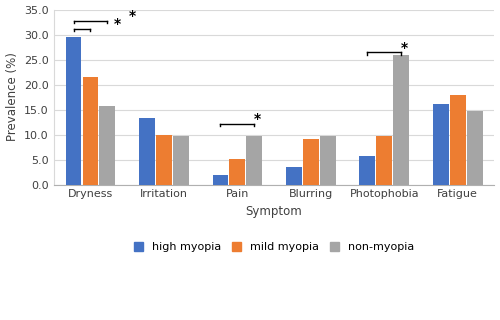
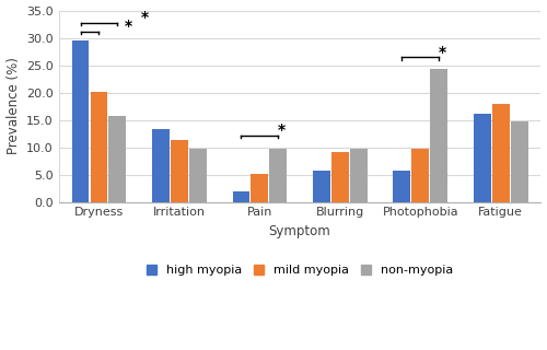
mild myopia/Dryness: 21.5 -> 20.1
mild myopia/Irritation: 10.0 -> 11.4
high myopia/Blurring: 3.5 -> 5.7
non-myopia/Photophobia: 26.0 -> 24.4
